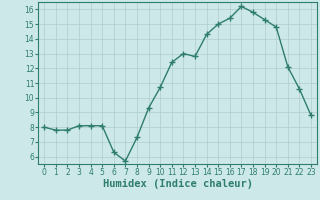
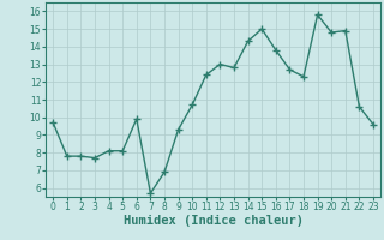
0: 8.0 -> 9.7
3: 8.1 -> 7.7
6: 6.3 -> 9.9
8: 7.3 -> 6.9
16: 15.4 -> 13.8
17: 16.2 -> 12.7
18: 15.8 -> 12.3
19: 15.3 -> 15.8
21: 12.1 -> 14.9
23: 8.8 -> 9.6
